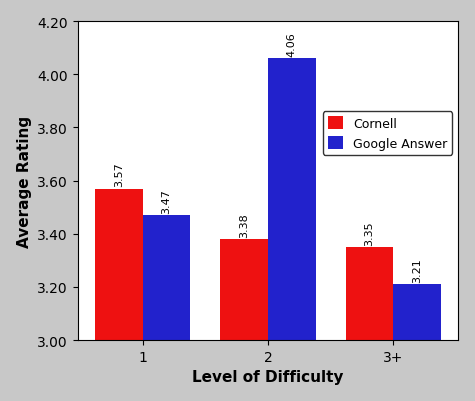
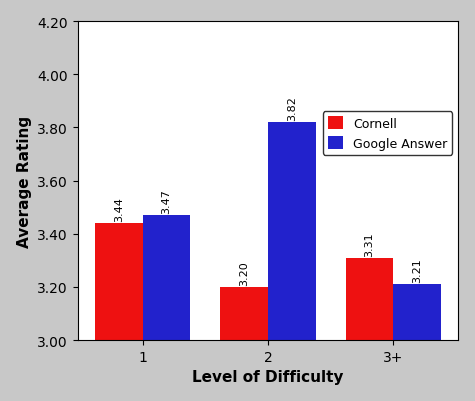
Cornell/1: 3.57 -> 3.44
Cornell/2: 3.38 -> 3.20
Google Answer/2: 4.06 -> 3.82
Cornell/3+: 3.35 -> 3.31
